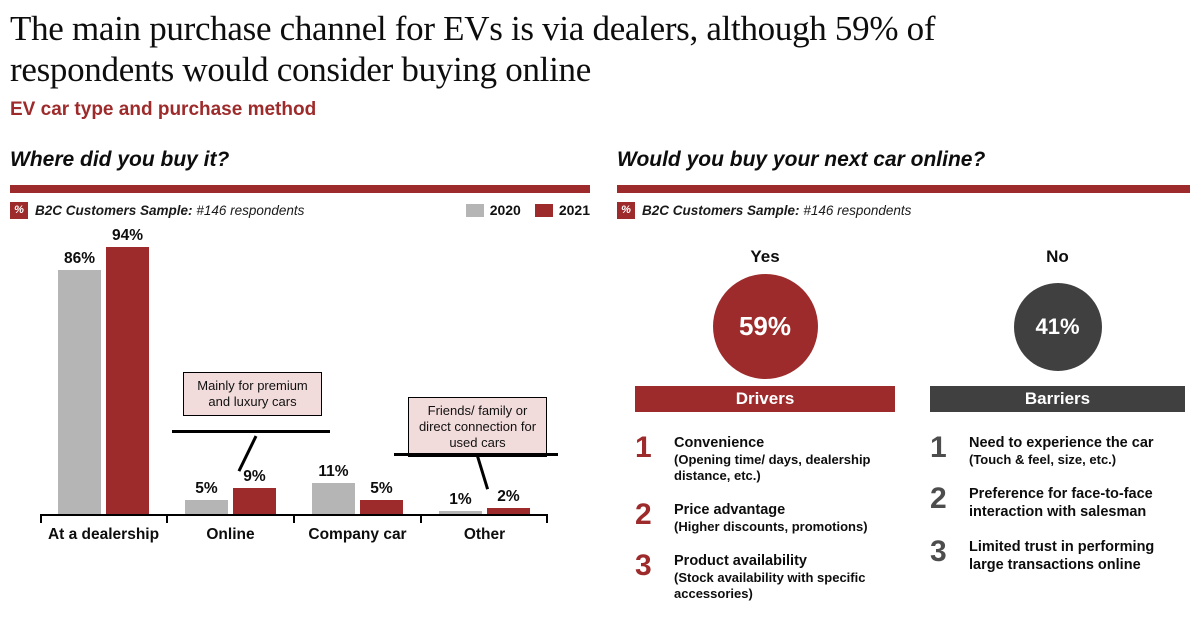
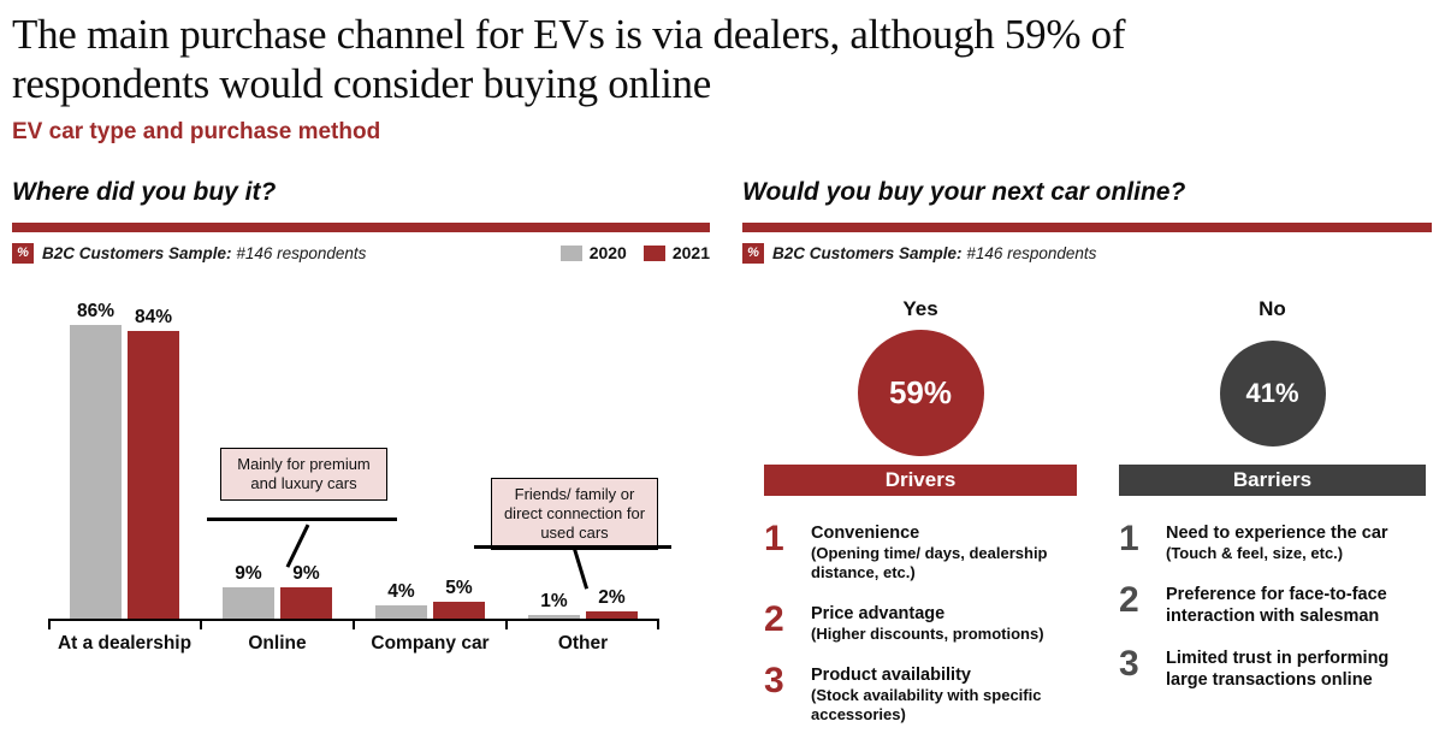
Where did you buy it?/2021/At a dealership: 94% -> 84%
Where did you buy it?/2020/Online: 5% -> 9%
Where did you buy it?/2020/Company car: 11% -> 4%
